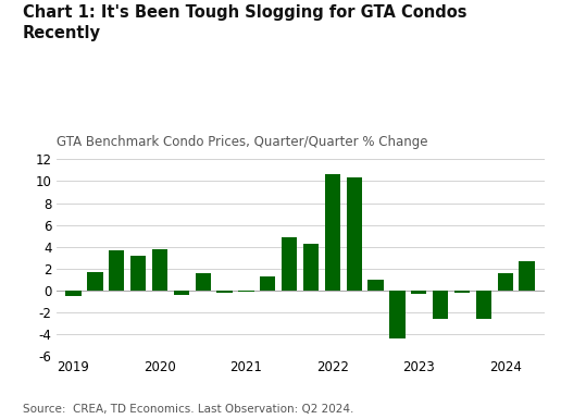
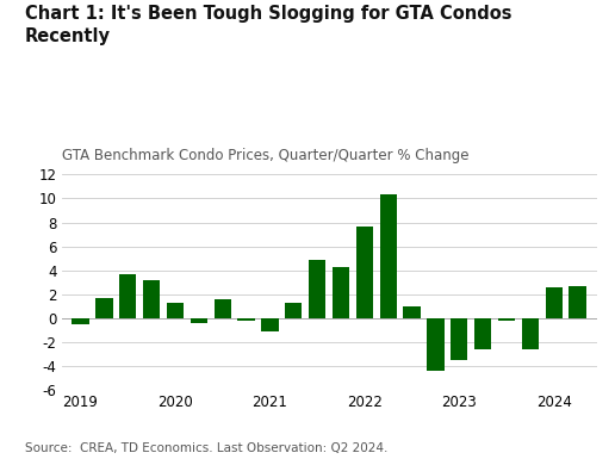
2020: 3.8 -> 1.3
2021: -0.1 -> -1.1
2022: 10.6 -> 7.7
2023: -0.3 -> -3.5
2024: 1.6 -> 2.6
